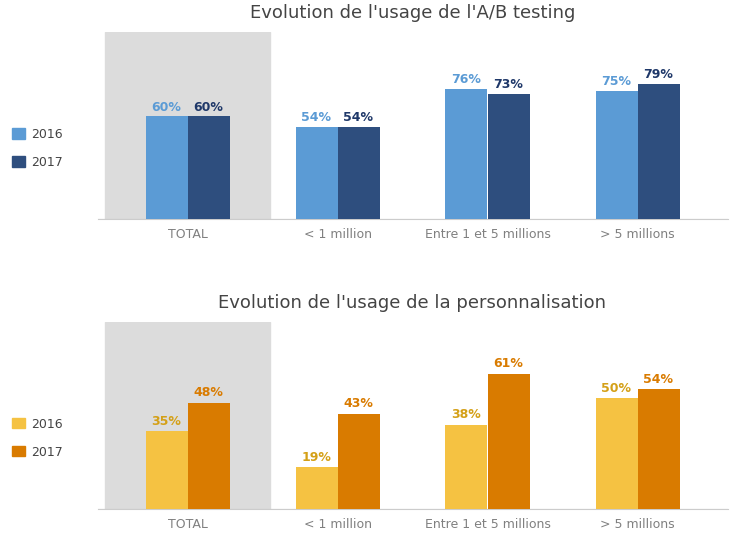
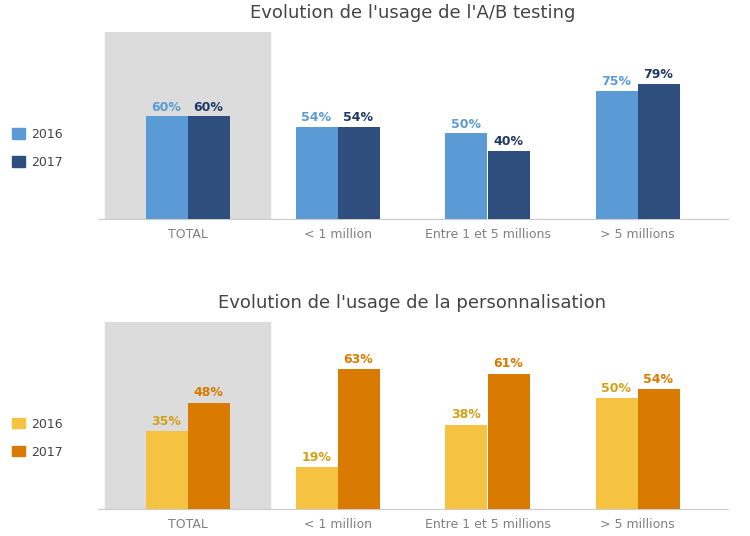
Evolution de l'usage de l'A/B testing/2016/Entre 1 et 5 millions: 76% -> 50%
Evolution de l'usage de l'A/B testing/2017/Entre 1 et 5 millions: 73% -> 40%
Evolution de l'usage de la personnalisation/2017/< 1 million: 43% -> 63%
